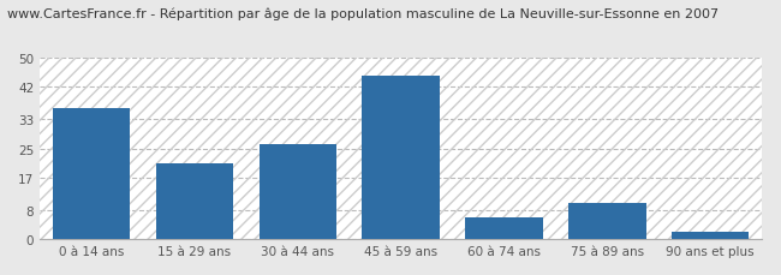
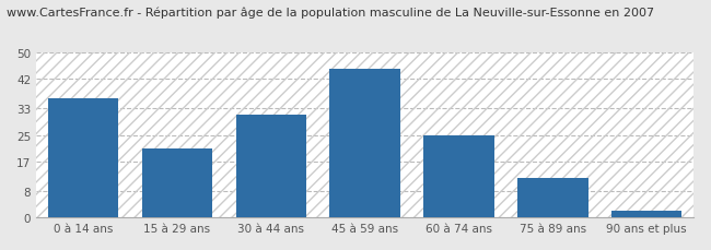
30 à 44 ans: 26 -> 31
60 à 74 ans: 6 -> 25
75 à 89 ans: 10 -> 12
